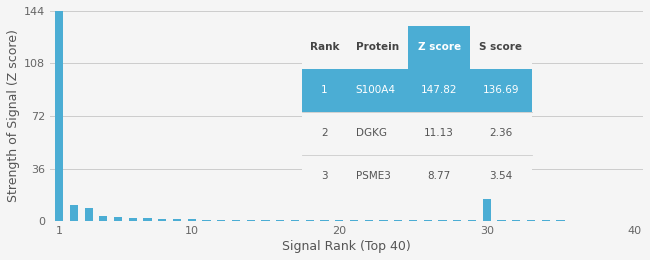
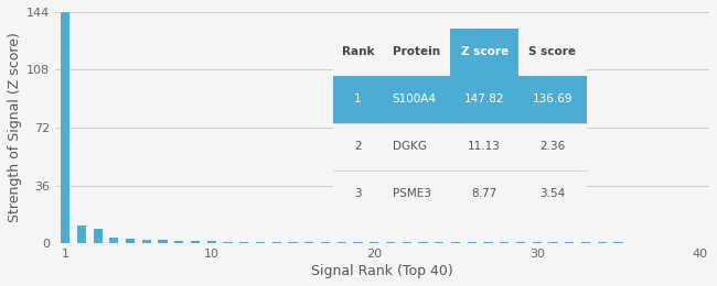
30: 15 -> 0
